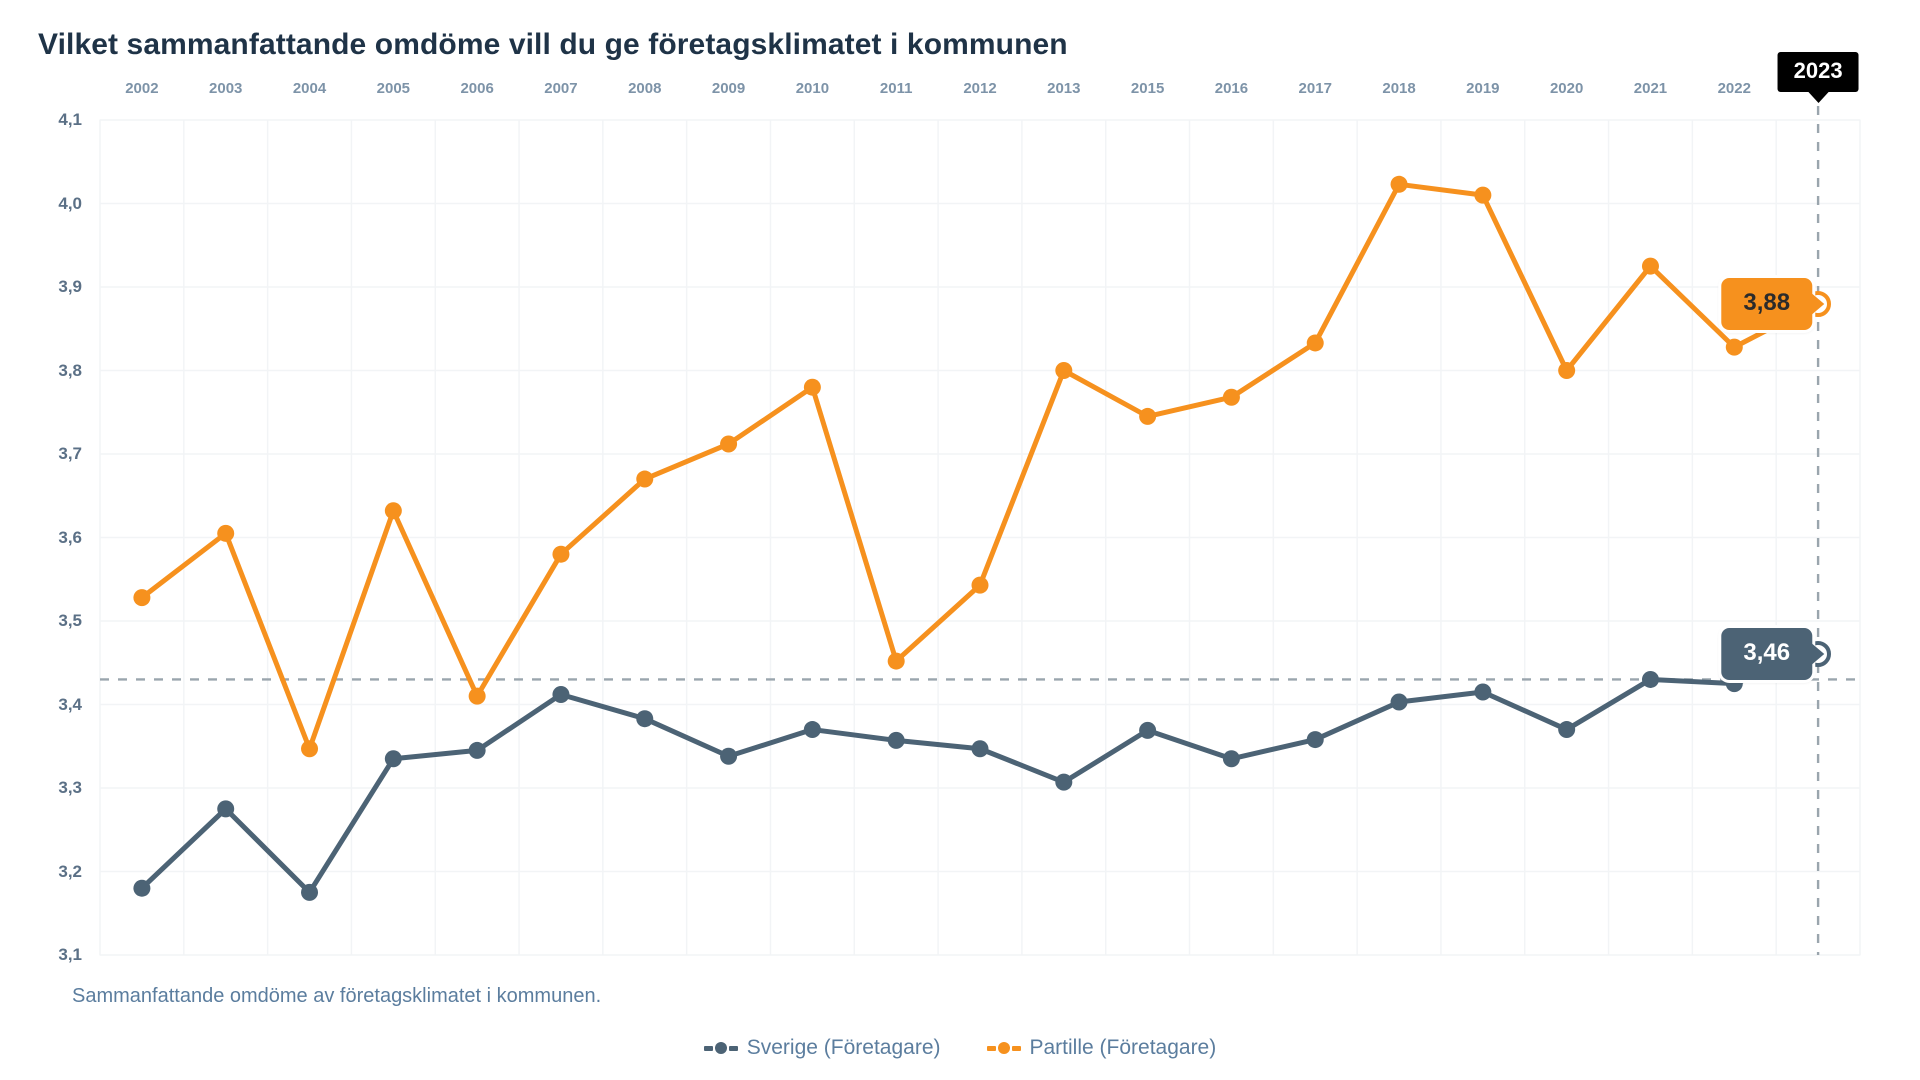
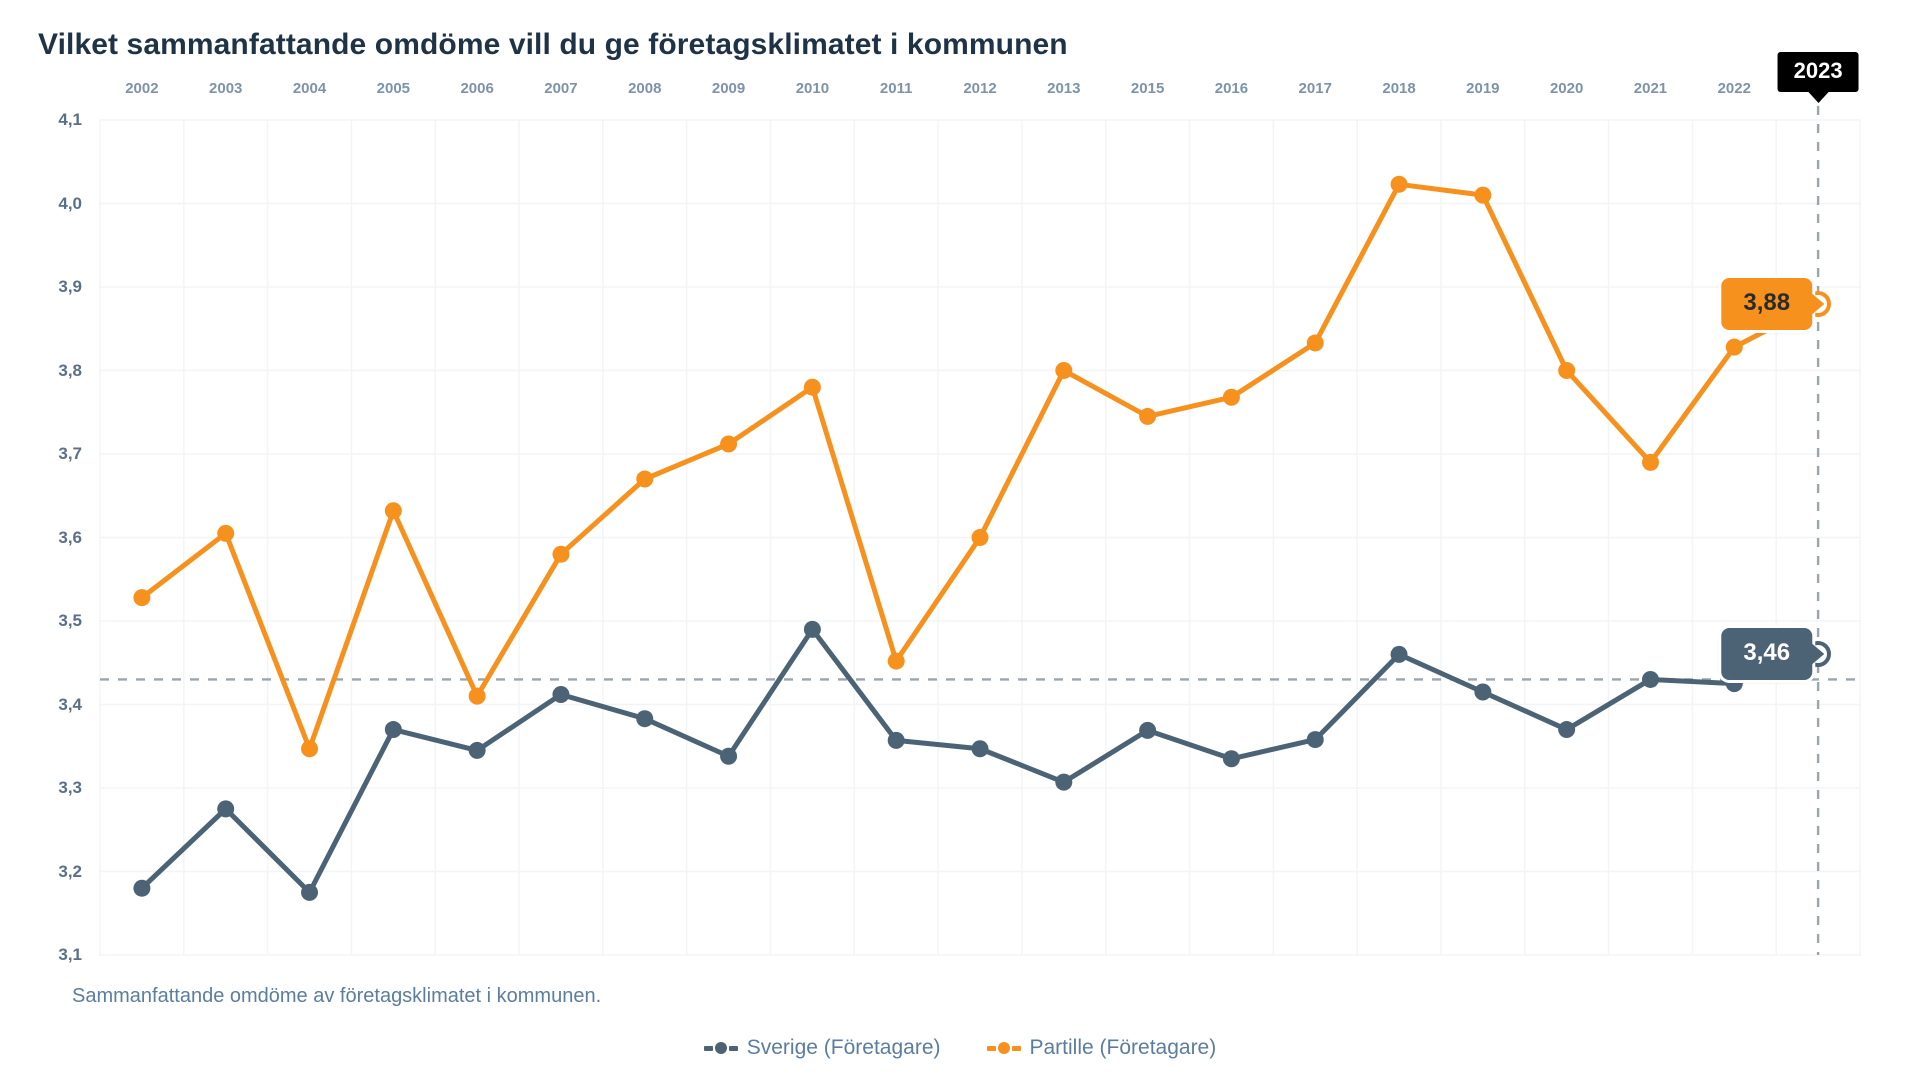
Sverige (Företagare)/2005: 3,33 -> 3,37
Sverige (Företagare)/2010: 3,37 -> 3,49
Partille (Företagare)/2012: 3,54 -> 3,60
Sverige (Företagare)/2018: 3,40 -> 3,46
Partille (Företagare)/2021: 3,92 -> 3,69
